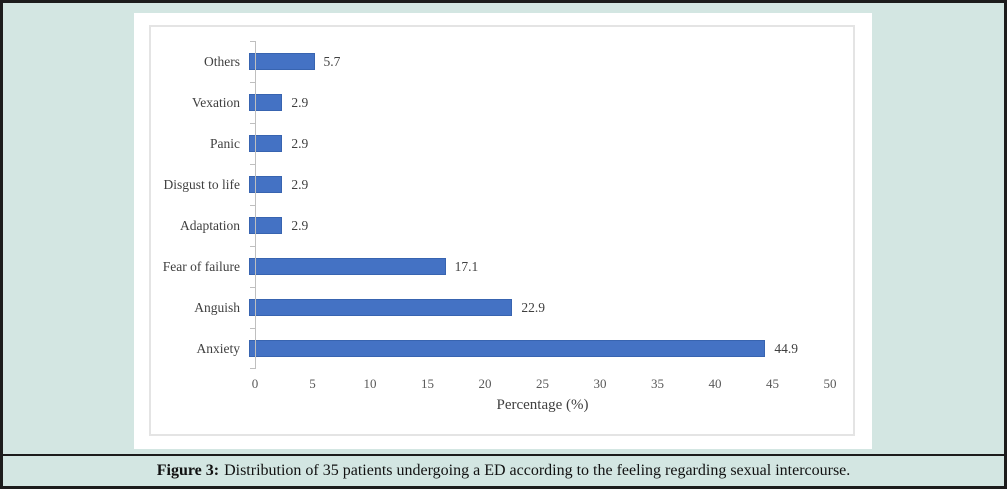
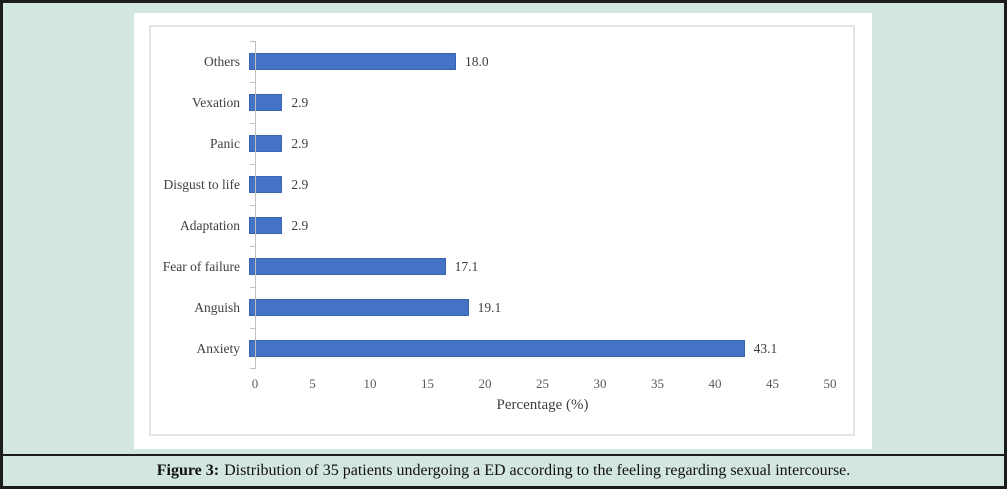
Others: 5.7 -> 18.0
Anguish: 22.9 -> 19.1
Anxiety: 44.9 -> 43.1
